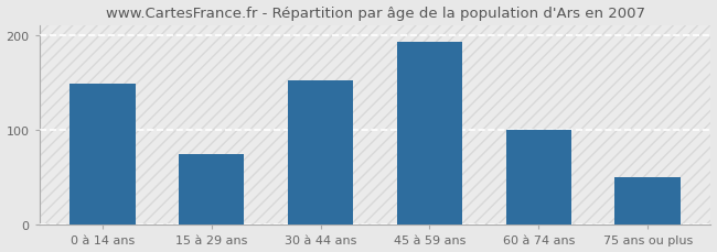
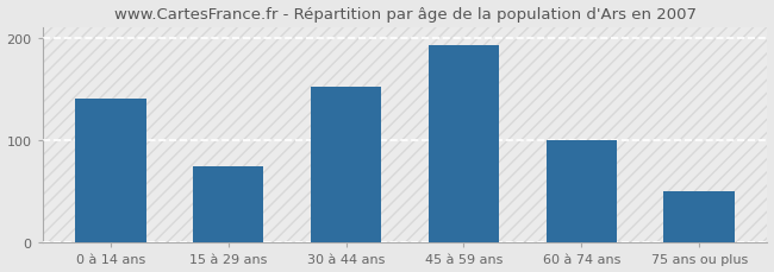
0 à 14 ans: 148 -> 140
